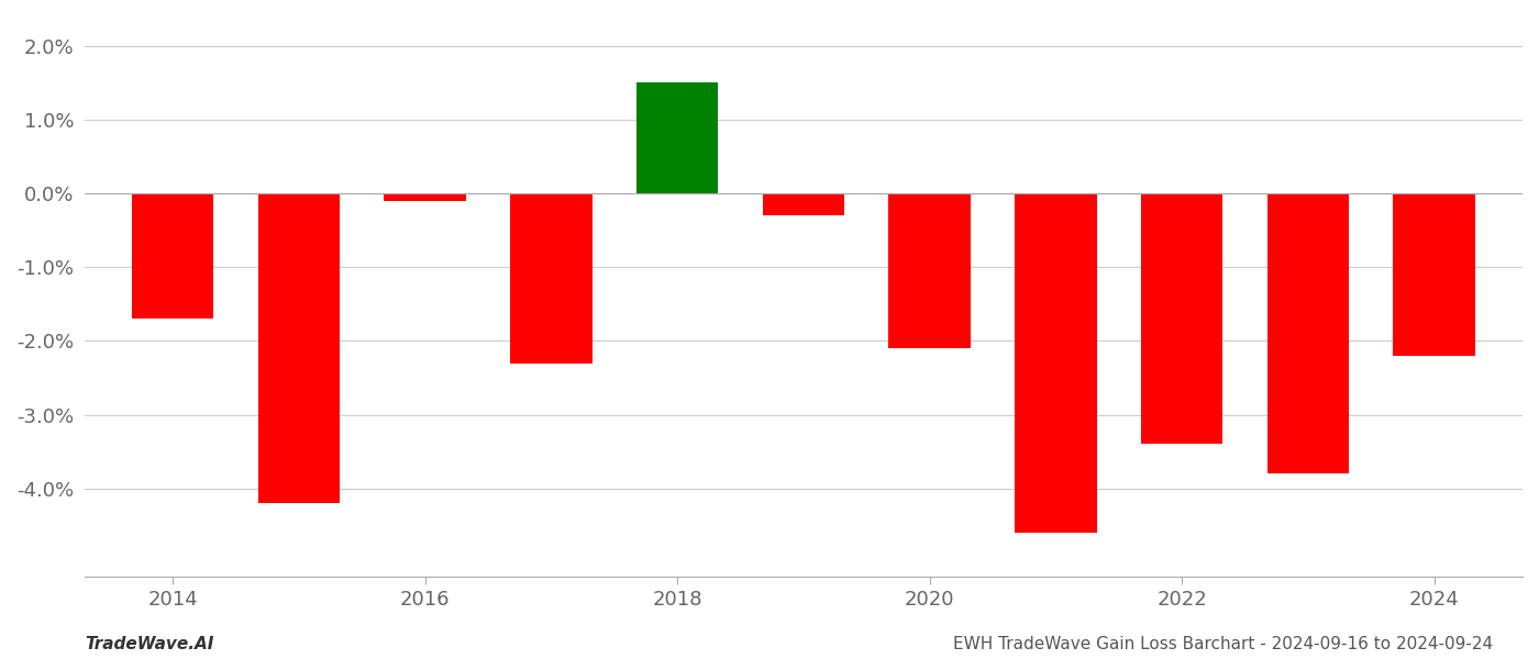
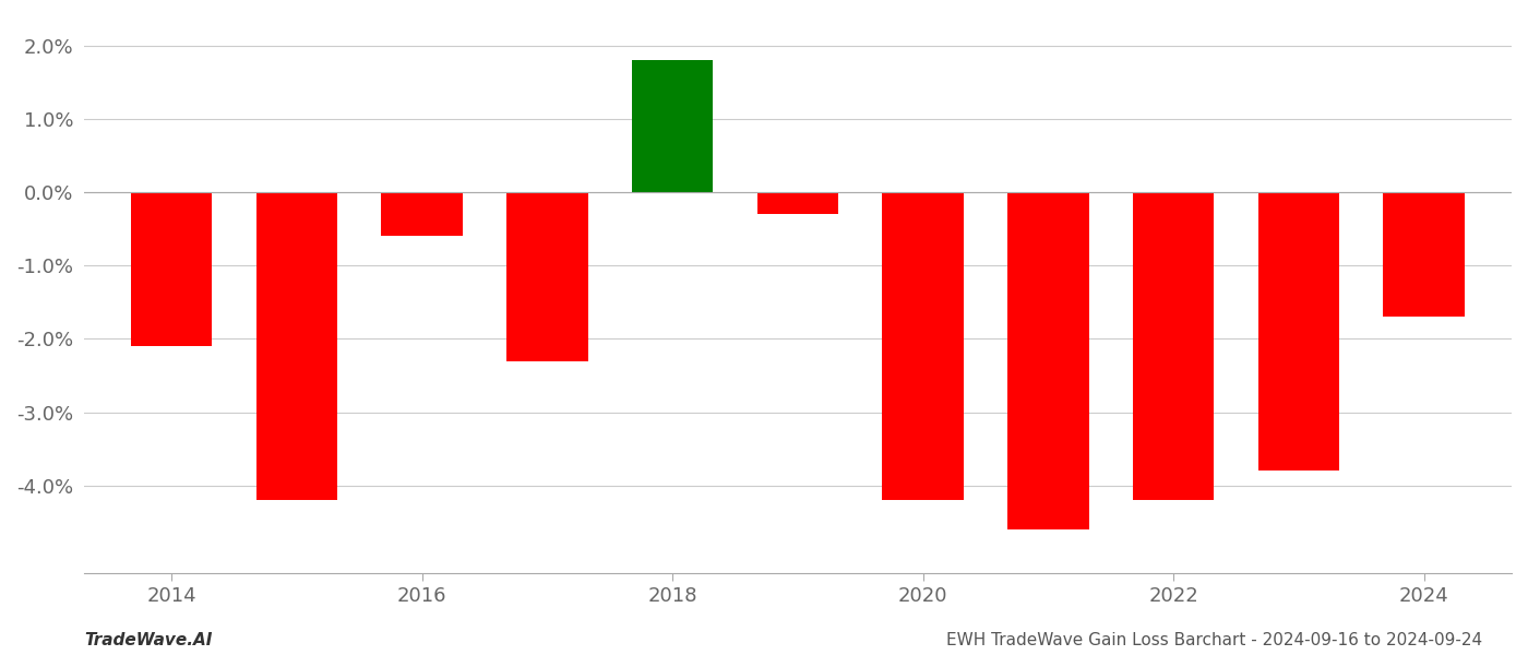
2014: -1.7% -> -2.1%
2016: -0.1% -> -0.6%
2018: 1.5% -> 1.8%
2020: -2.1% -> -4.2%
2022: -3.4% -> -4.2%
2024: -2.2% -> -1.7%
